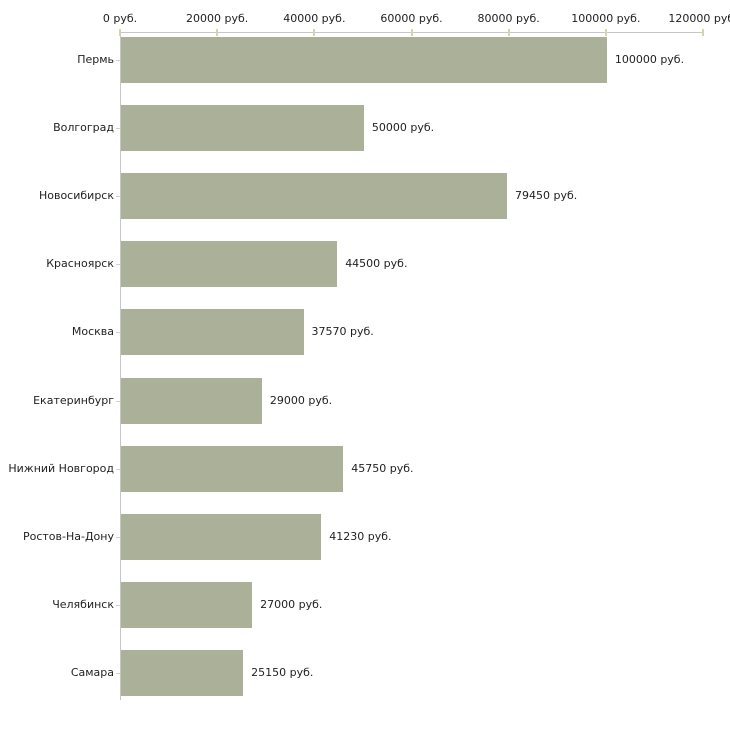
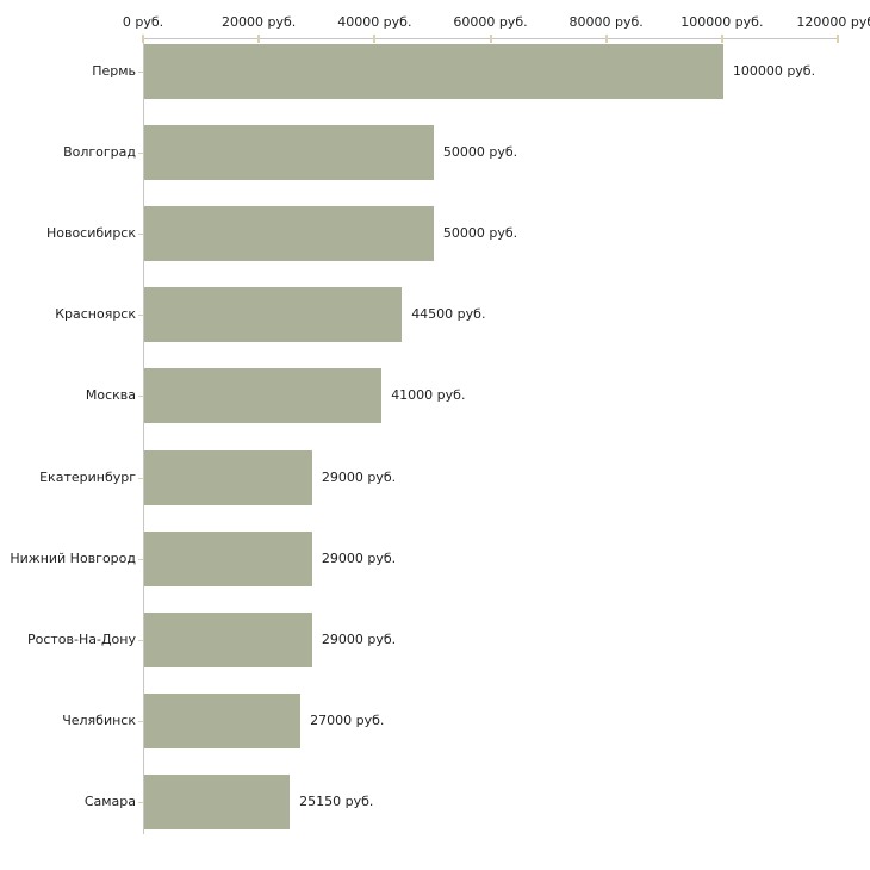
Новосибирск: 79450 -> 50000
Москва: 37570 -> 41000
Нижний Новгород: 45750 -> 29000
Ростов-На-Дону: 41230 -> 29000
